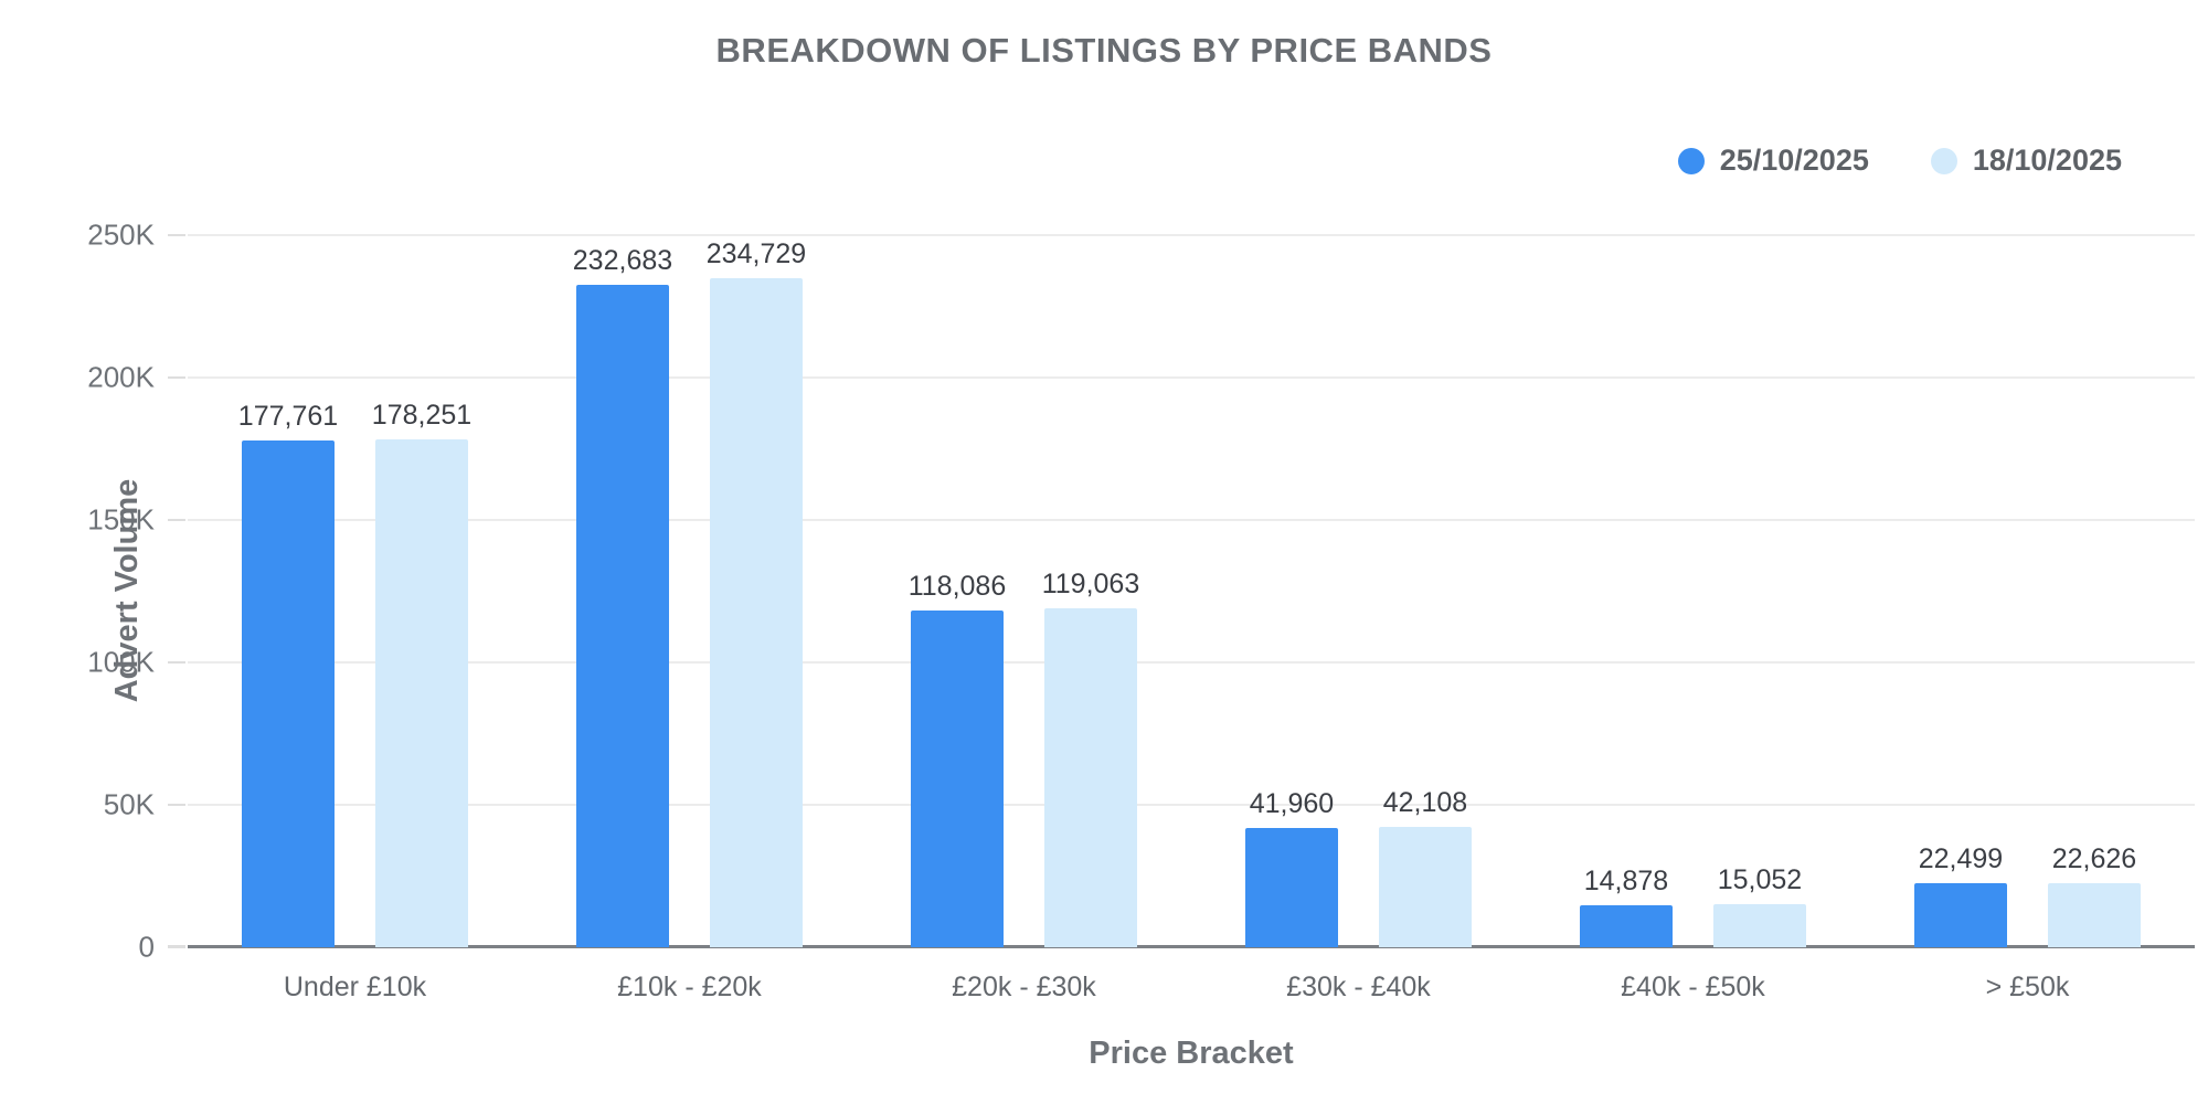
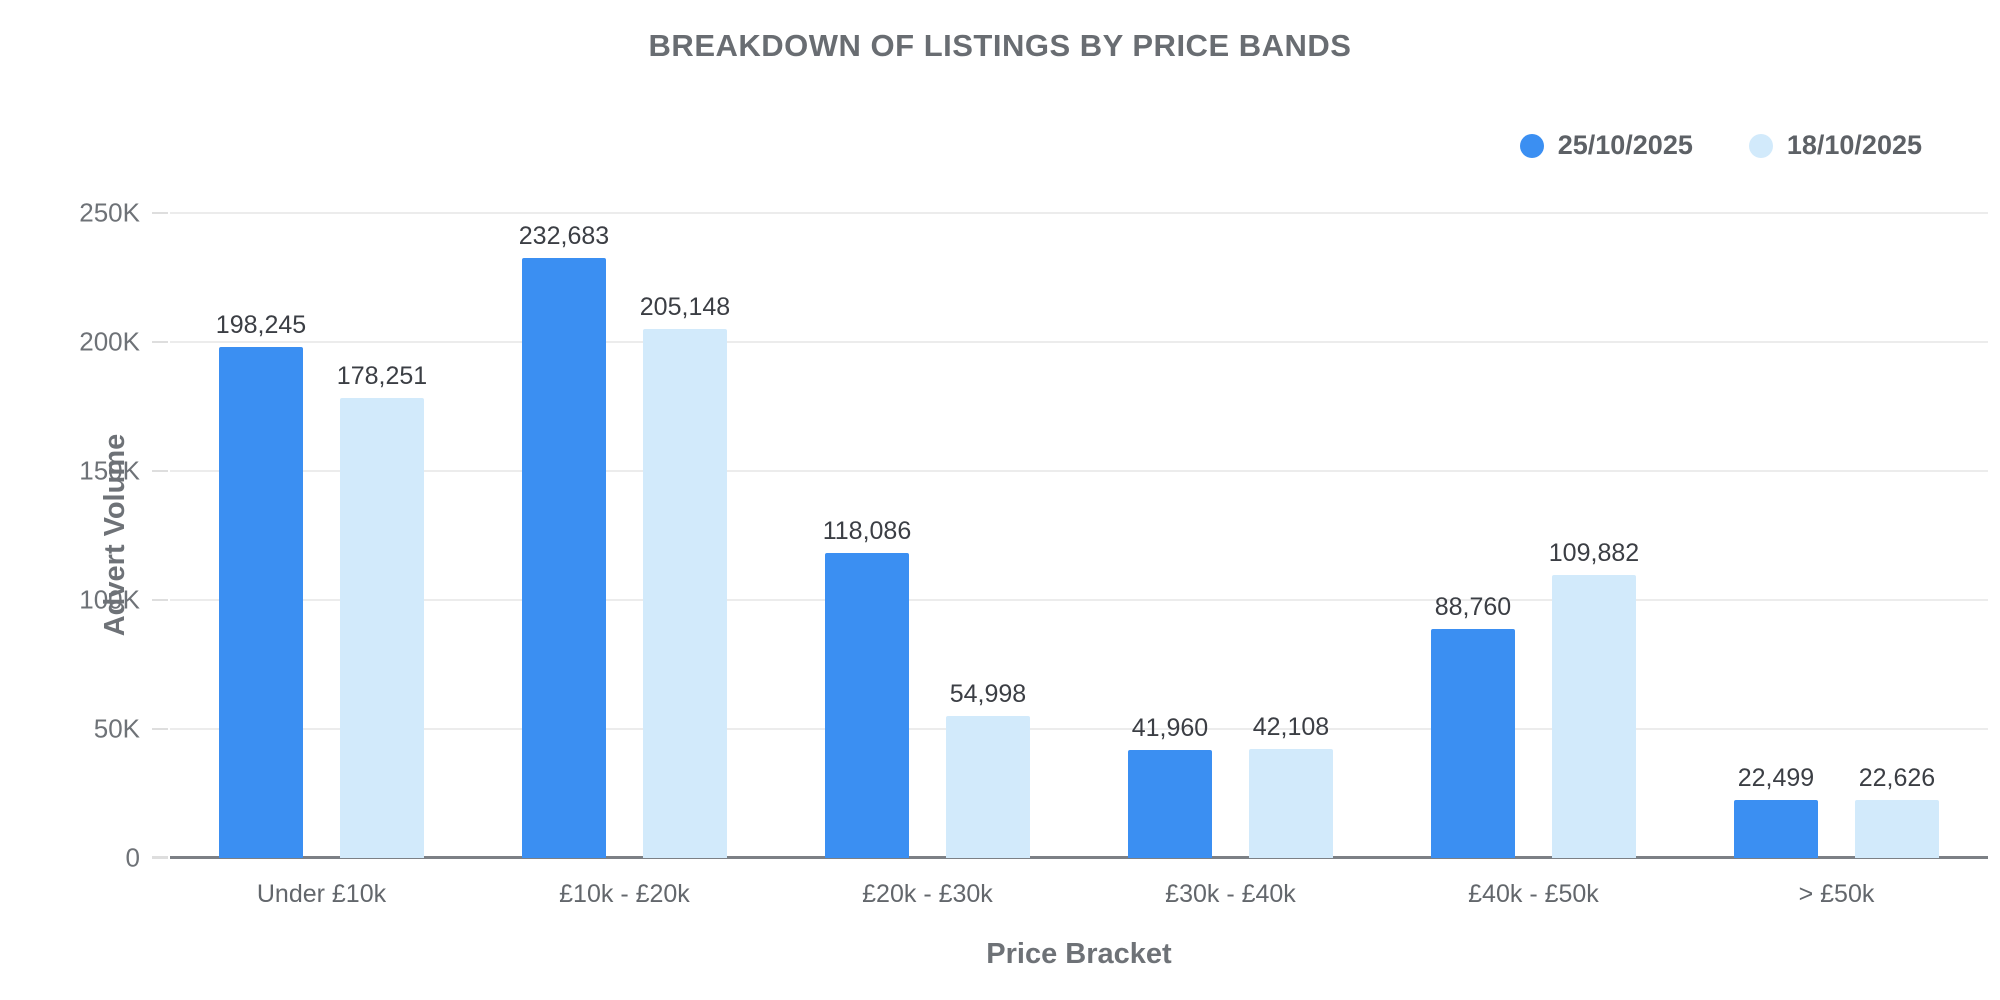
25/10/2025/Under £10k: 177,761 -> 198,245
18/10/2025/£10k - £20k: 234,729 -> 205,148
18/10/2025/£20k - £30k: 119,063 -> 54,998
25/10/2025/£40k - £50k: 14,878 -> 88,760
18/10/2025/£40k - £50k: 15,052 -> 109,882
